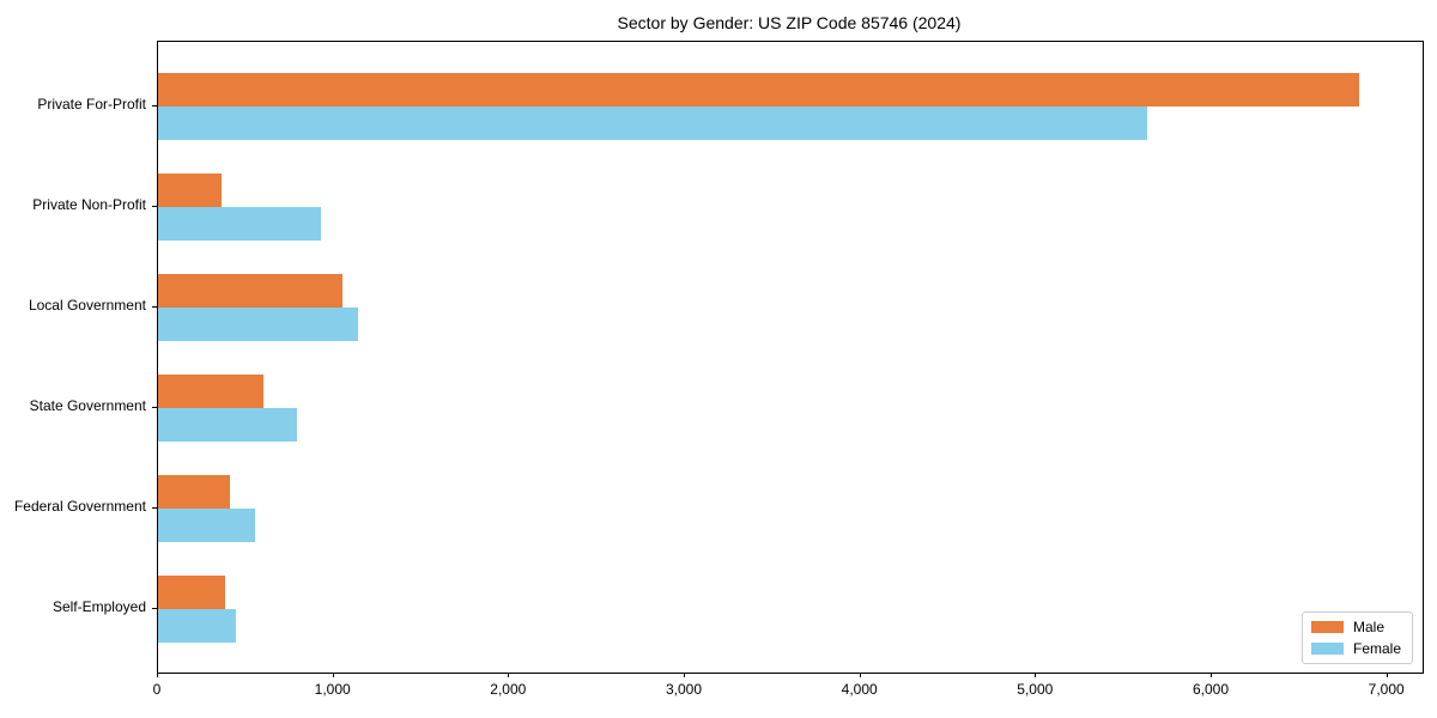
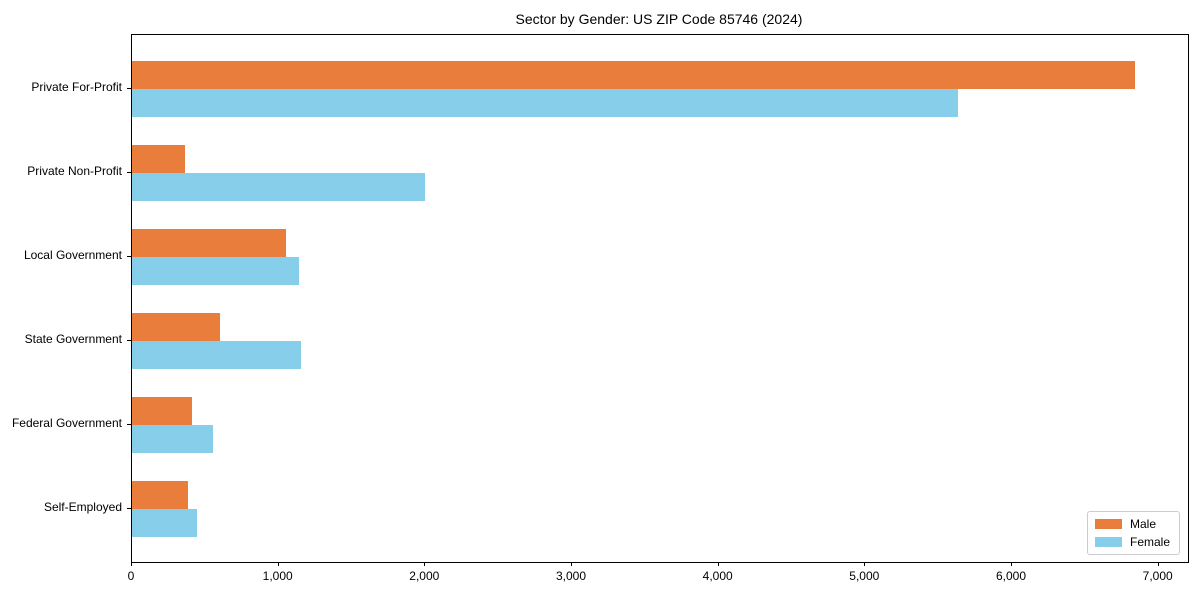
Female/Private Non-Profit: 930 -> 2000
Female/State Government: 790 -> 1150
